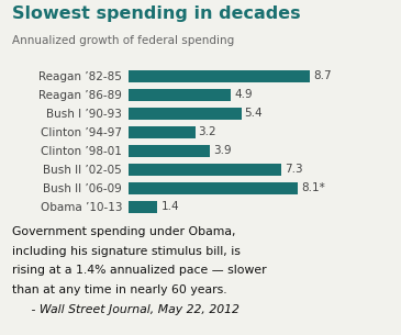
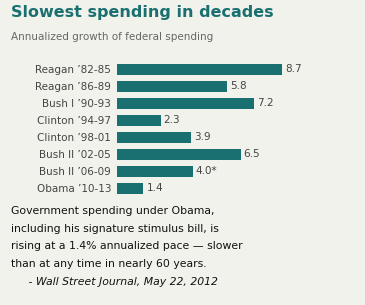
Reagan ’86-89: 4.9 -> 5.8
Bush I ’90-93: 5.4 -> 7.2
Clinton ’94-97: 3.2 -> 2.3
Bush II ’02-05: 7.3 -> 6.5
Bush II ’06-09: 8.1* -> 4.0*
